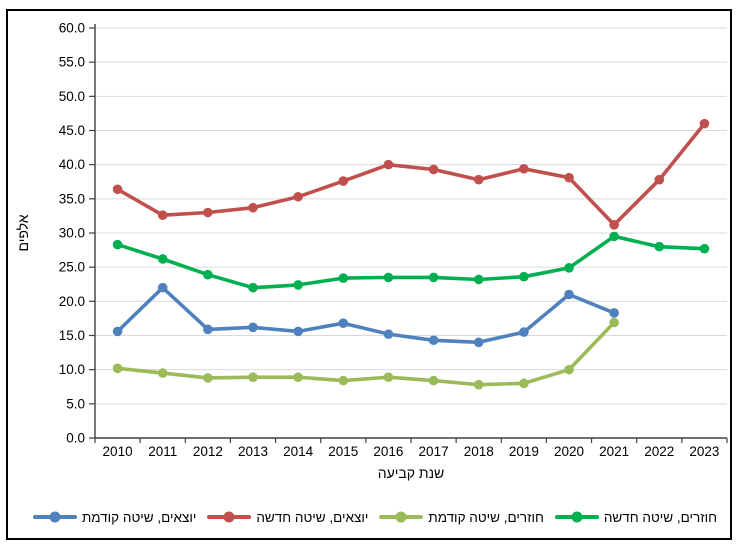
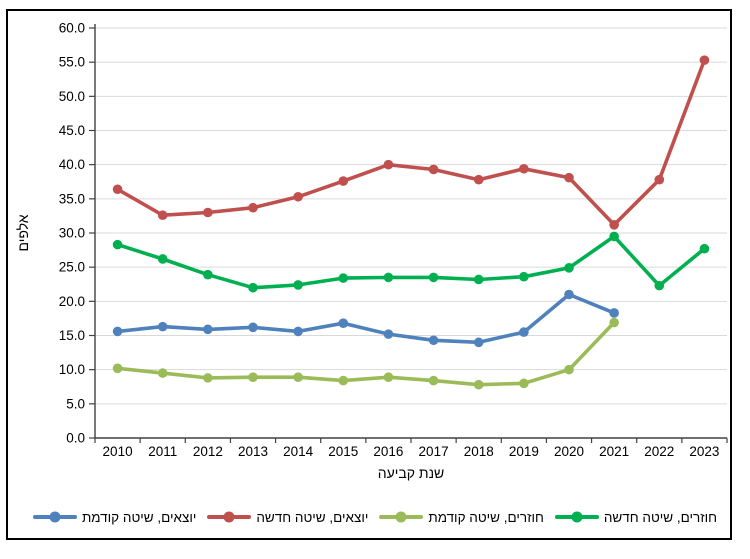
יוצאים, שיטה קודמת/2011: 22 -> 16
חוזרים, שיטה חדשה/2022: 28 -> 22
יוצאים, שיטה חדשה/2023: 46 -> 55
